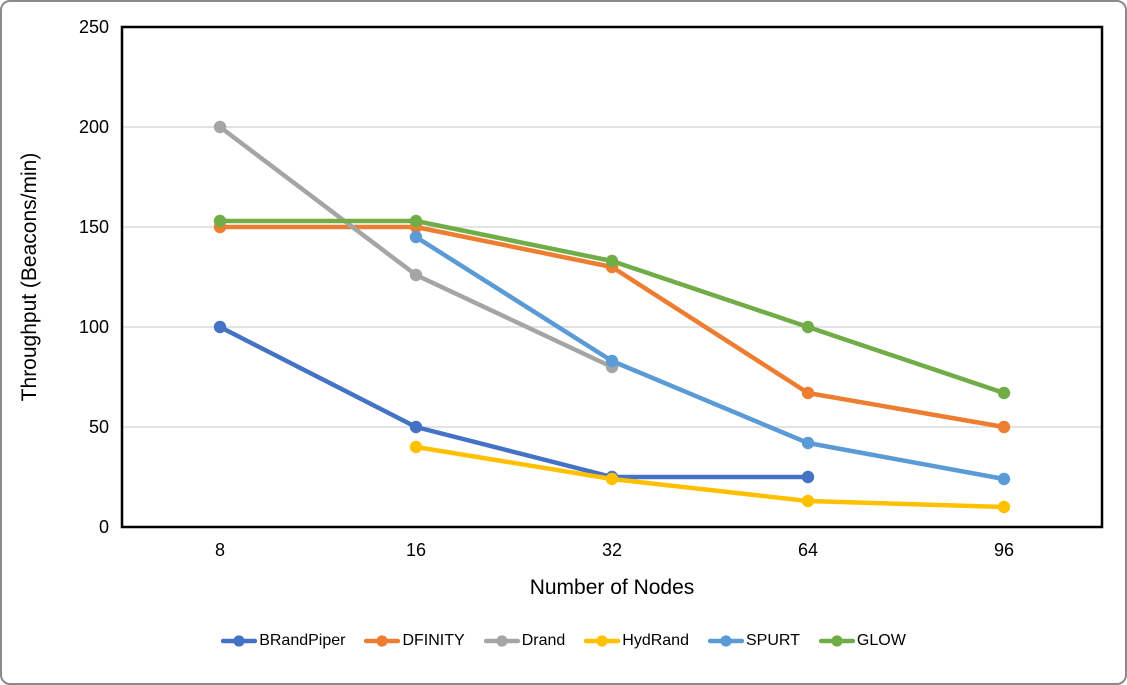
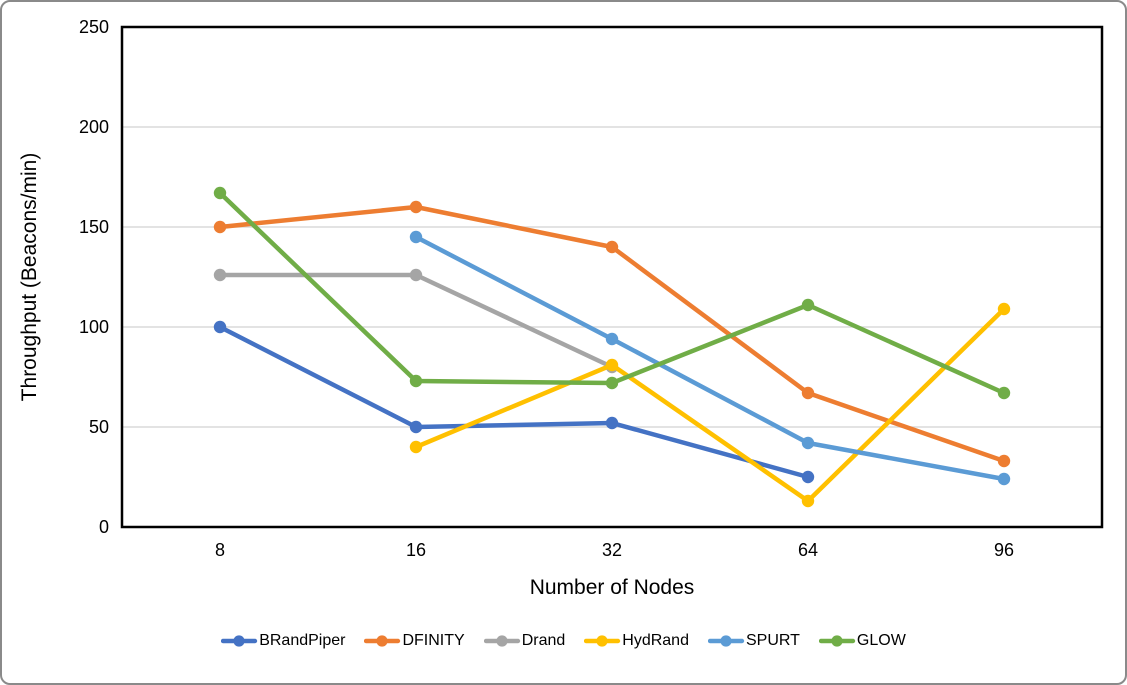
Drand/8: 200 -> 126
GLOW/8: 153 -> 167
DFINITY/16: 150 -> 160
GLOW/16: 153 -> 73
BRandPiper/32: 25 -> 52
DFINITY/32: 130 -> 140
HydRand/32: 24 -> 81
SPURT/32: 83 -> 94
GLOW/32: 133 -> 72
GLOW/64: 100 -> 111
DFINITY/96: 50 -> 33
HydRand/96: 10 -> 109
